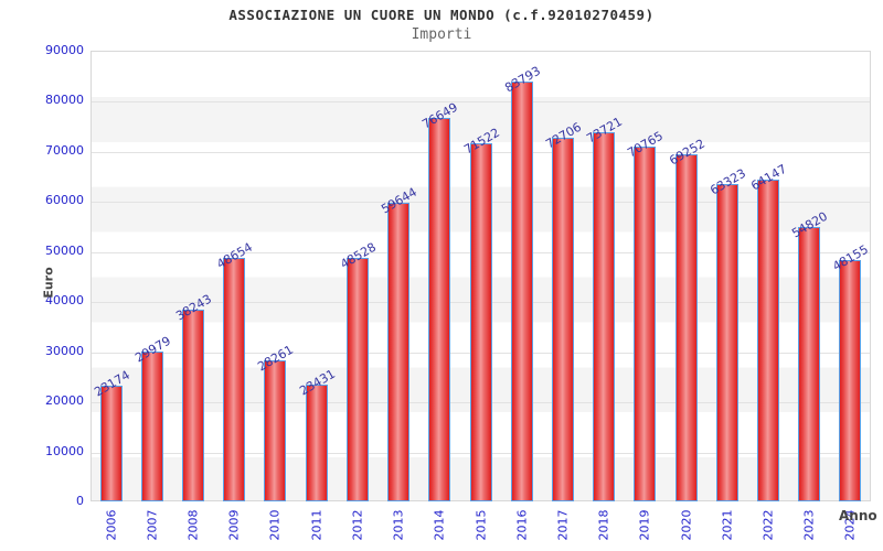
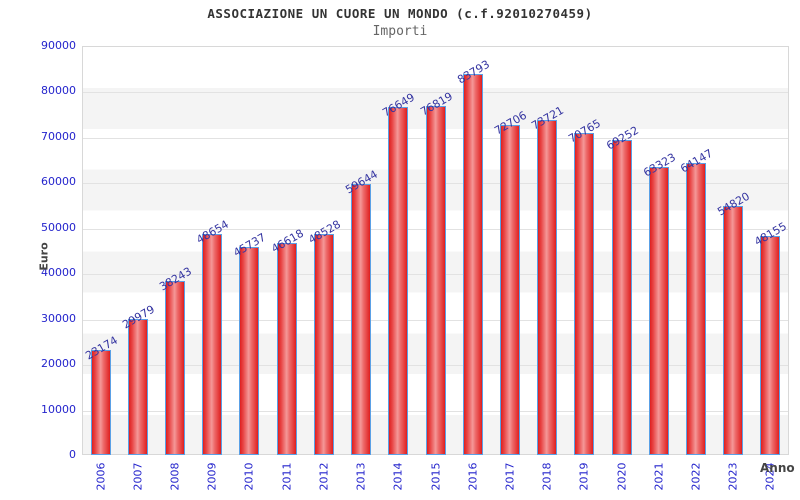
2010: 28261 -> 45737
2011: 23431 -> 46618
2015: 71522 -> 76819
